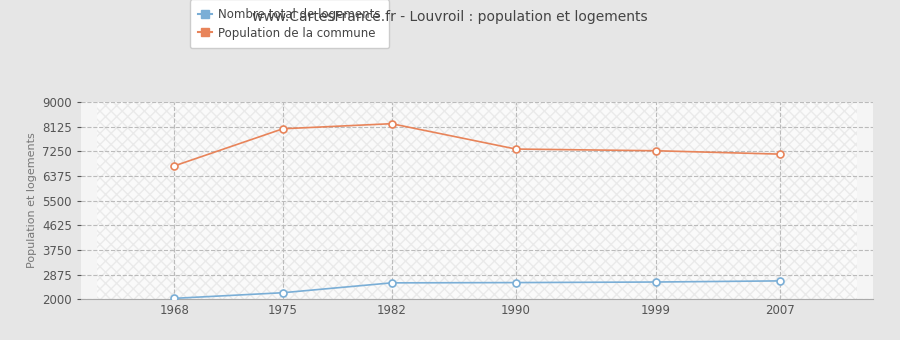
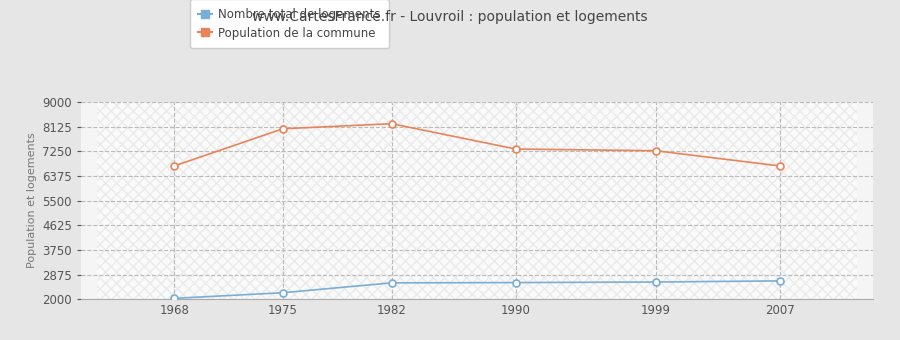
Population de la commune/2007: 7150 -> 6730
